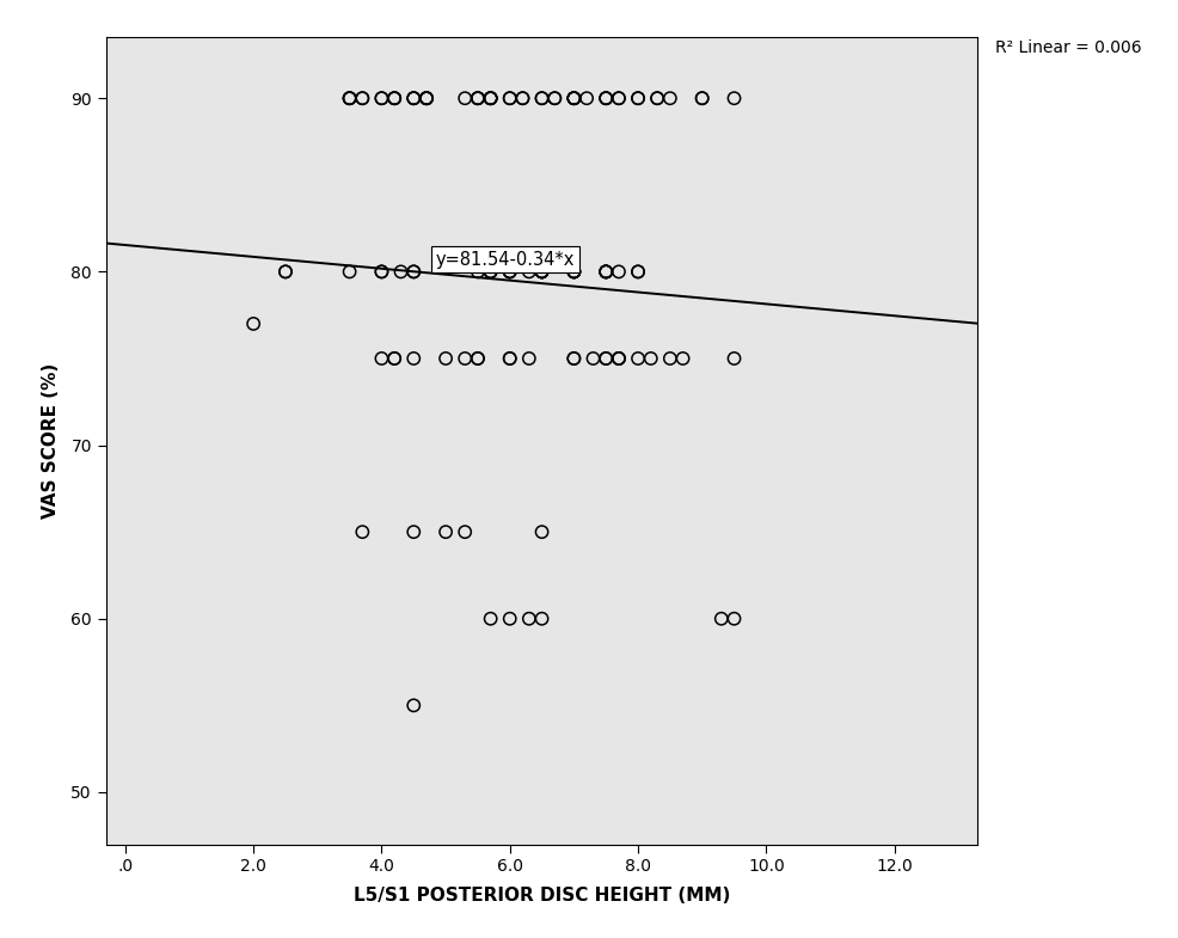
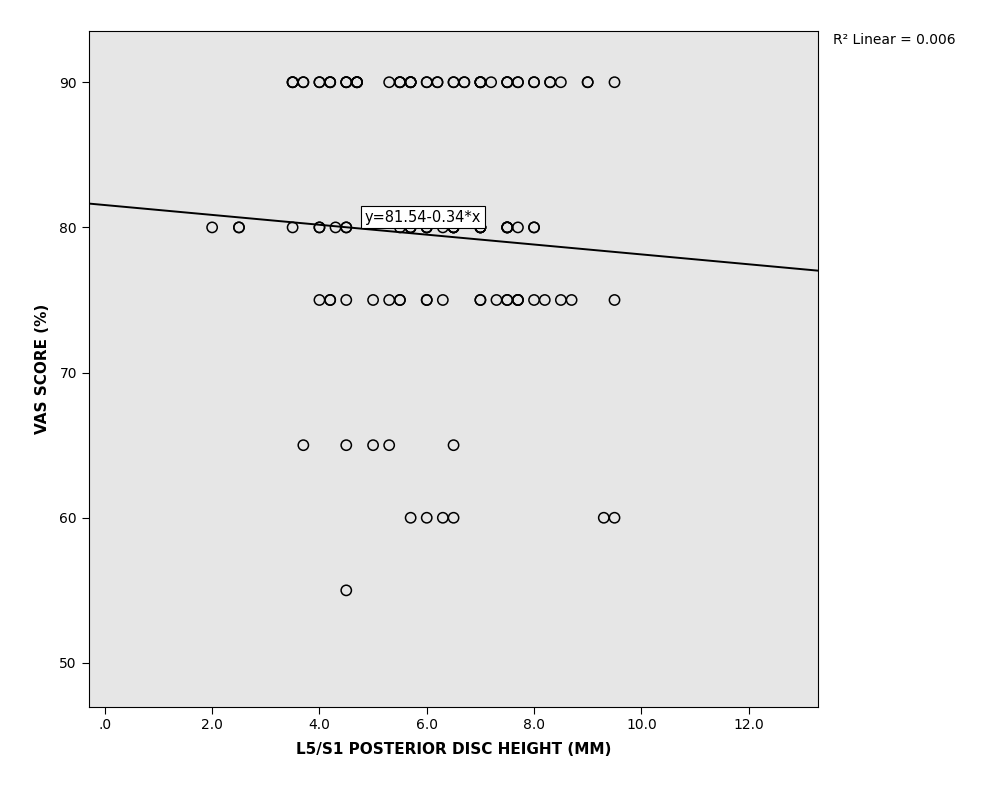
2.0: 77 -> 80
